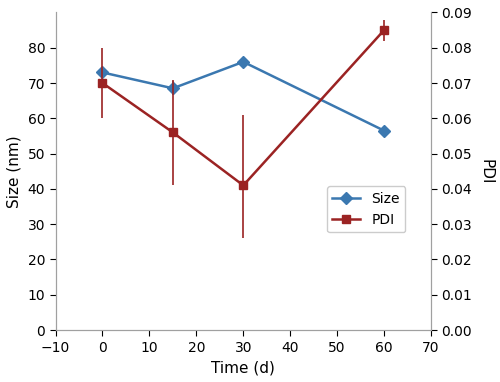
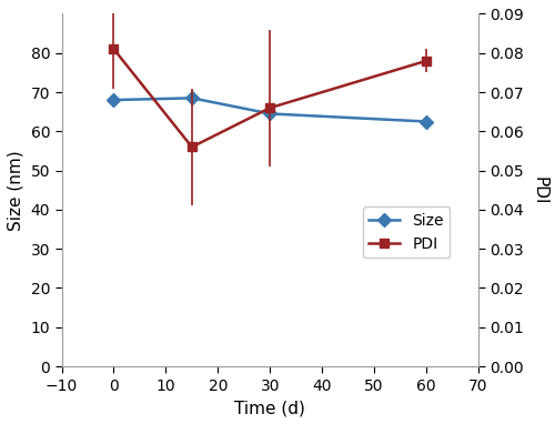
Size/0: 73.0 -> 68.0
PDI/0: 0.070 -> 0.081
Size/30: 76.0 -> 64.5
PDI/30: 0.041 -> 0.066
Size/60: 56.5 -> 62.5
PDI/60: 0.085 -> 0.078
